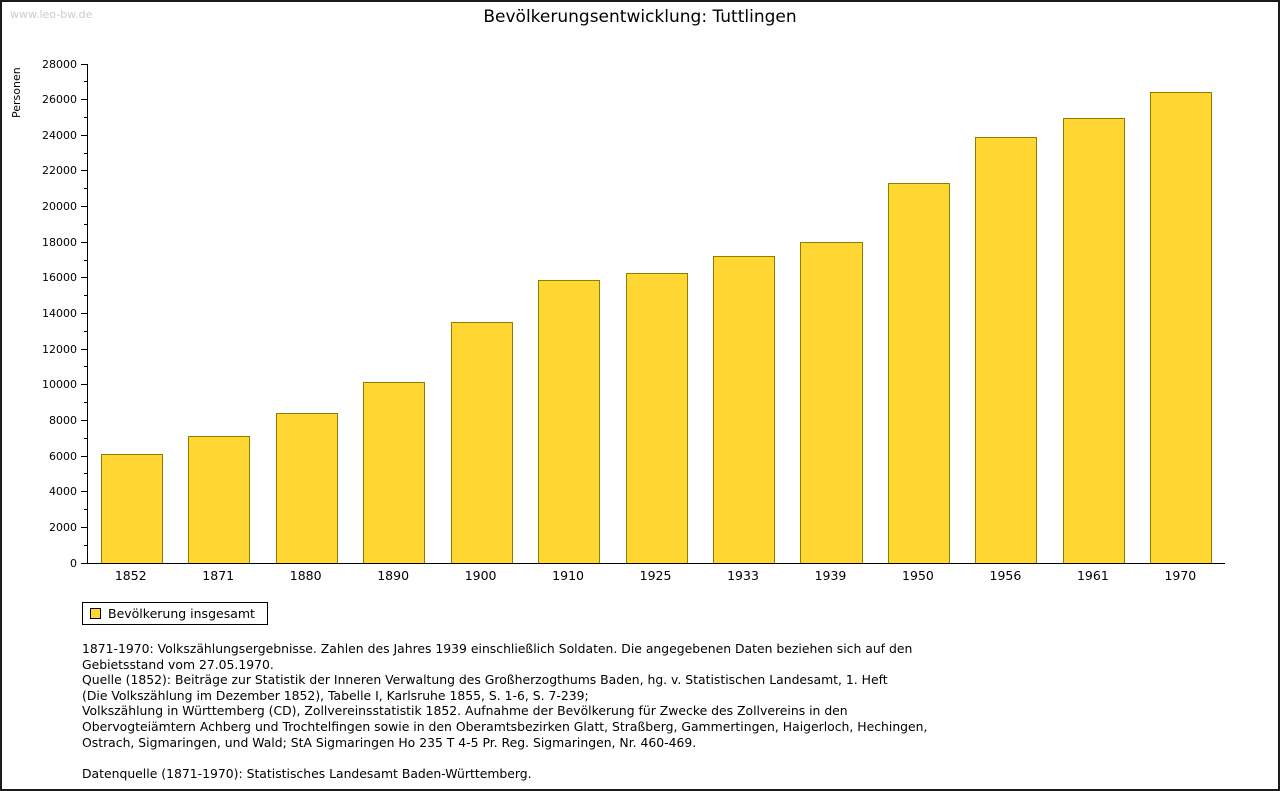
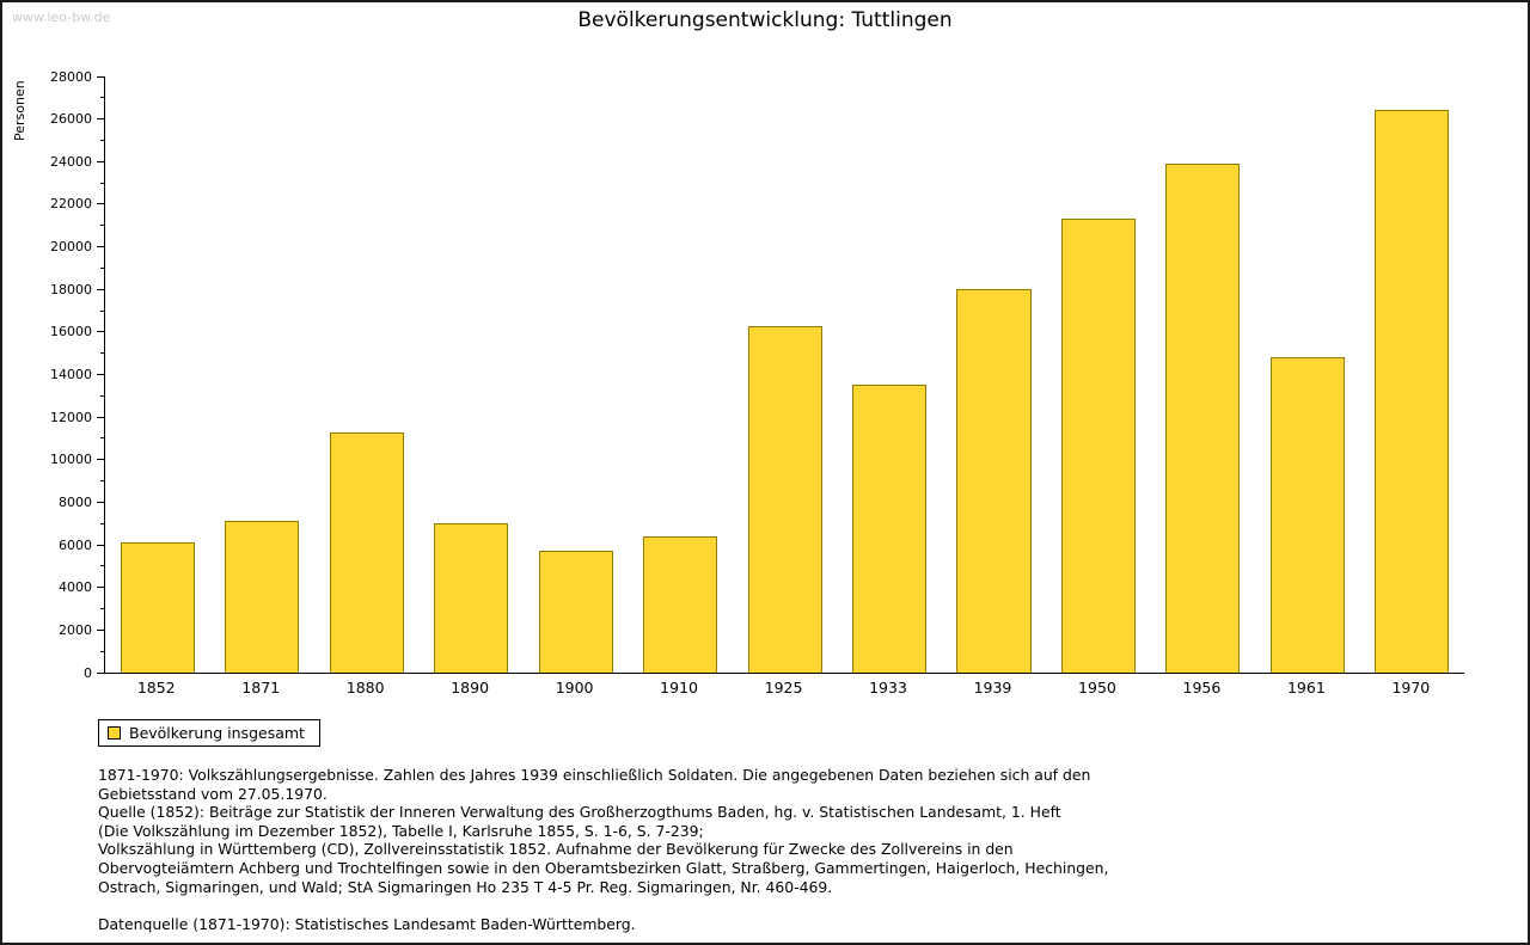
1880: 8400 -> 11300
1890: 10200 -> 7000
1900: 13600 -> 5700
1910: 15900 -> 6400
1933: 17200 -> 13500
1961: 25000 -> 14800
